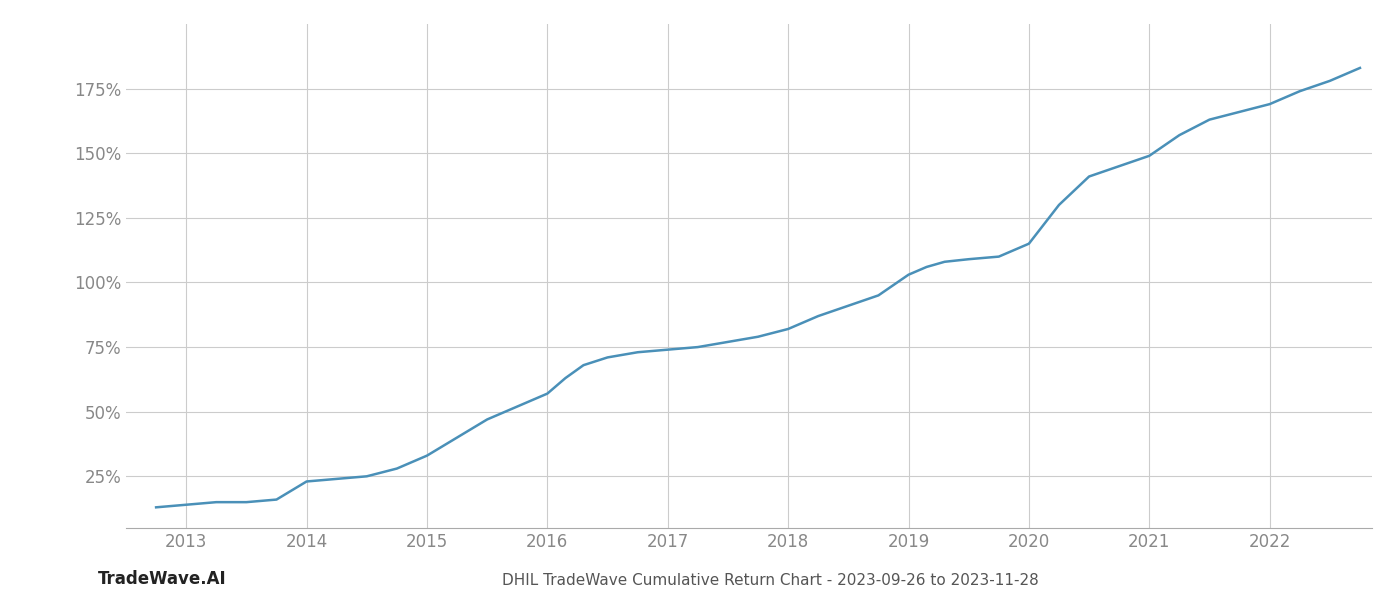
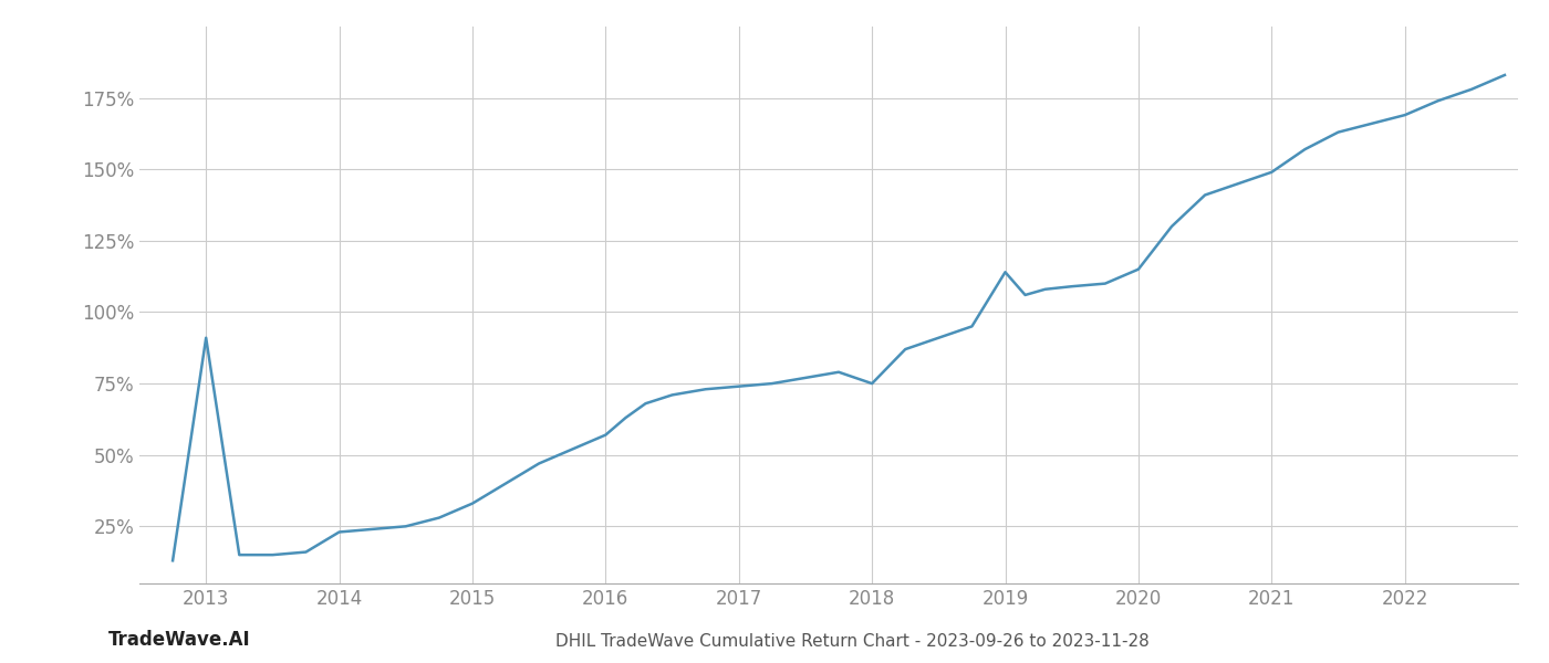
2013: 14% -> 91%
2018: 82% -> 75%
2019: 103% -> 114%
